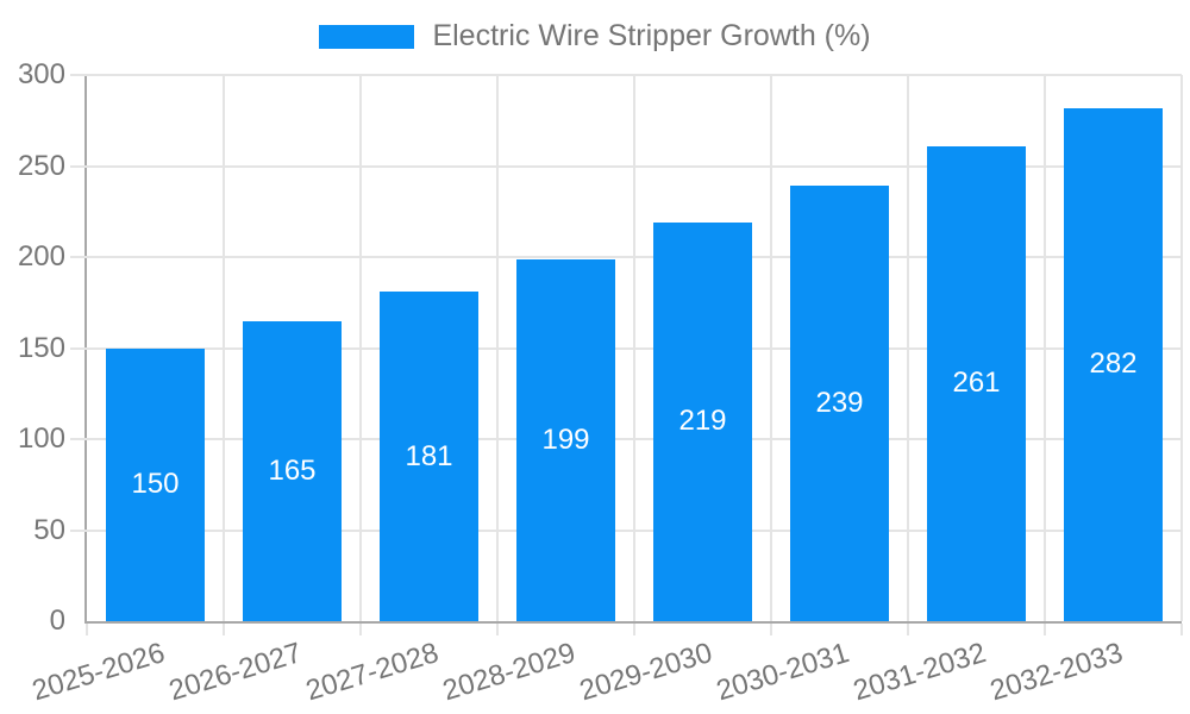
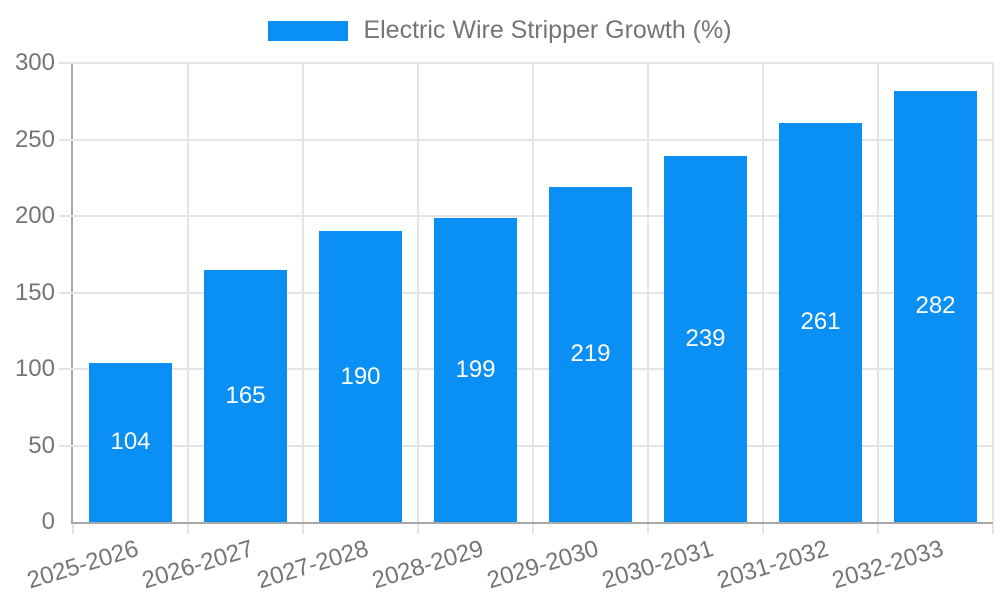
2025-2026: 150 -> 104
2027-2028: 181 -> 190
